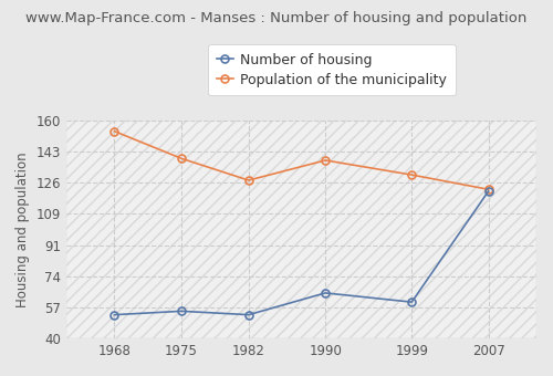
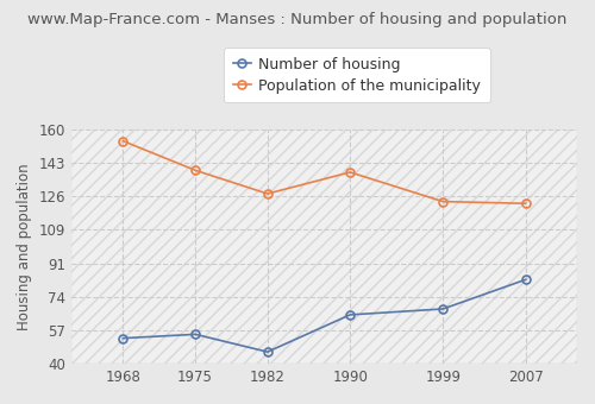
Number of housing/1982: 53 -> 46
Number of housing/1999: 60 -> 68
Population of the municipality/1999: 130 -> 123
Number of housing/2007: 121 -> 83
